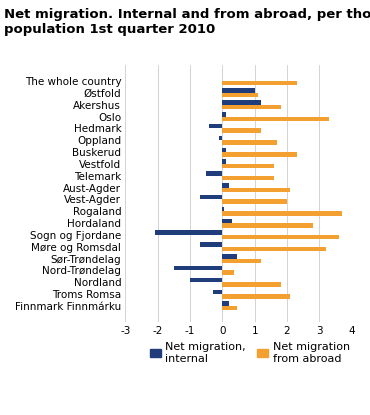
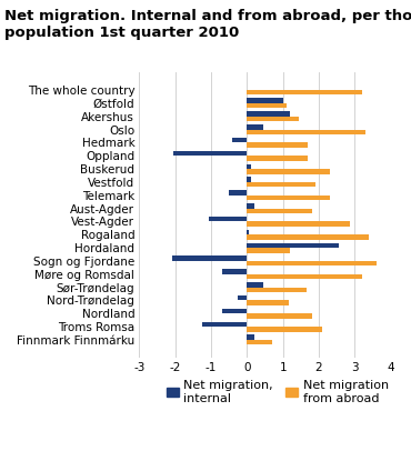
Net migration from abroad/The whole country: 2.30 -> 3.20
Net migration from abroad/Akershus: 1.80 -> 1.45
Net migration, internal/Oslo: 0.10 -> 0.45
Net migration from abroad/Hedmark: 1.20 -> 1.70
Net migration, internal/Oppland: -0.10 -> -2.05
Net migration from abroad/Vestfold: 1.60 -> 1.90
Net migration from abroad/Telemark: 1.60 -> 2.30
Net migration from abroad/Aust-Agder: 2.10 -> 1.80
Net migration, internal/Vest-Agder: -0.70 -> -1.05
Net migration from abroad/Vest-Agder: 2.00 -> 2.85
Net migration from abroad/Rogaland: 3.70 -> 3.40
Net migration, internal/Hordaland: 0.30 -> 2.55
Net migration from abroad/Hordaland: 2.80 -> 1.20
Net migration from abroad/Sør-Trøndelag: 1.20 -> 1.65
Net migration, internal/Nord-Trøndelag: -1.50 -> -0.25
Net migration from abroad/Nord-Trøndelag: 0.35 -> 1.15
Net migration, internal/Nordland: -1.00 -> -0.70
Net migration, internal/Troms Romsa: -0.30 -> -1.25
Net migration from abroad/Finnmark Finnmárku: 0.45 -> 0.70
